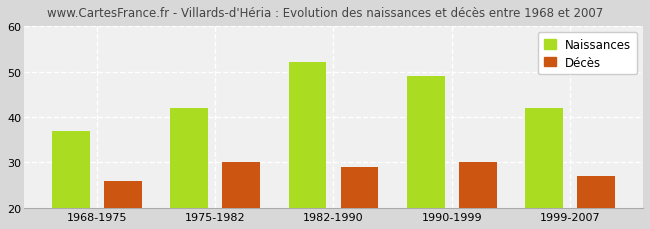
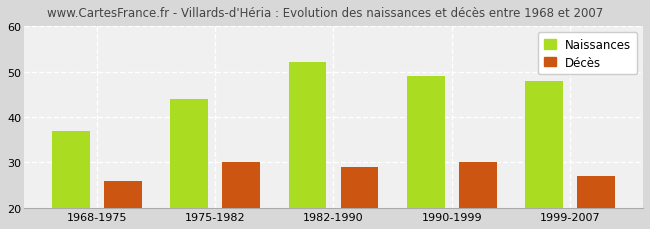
Naissances/1975-1982: 42 -> 44
Naissances/1999-2007: 42 -> 48
